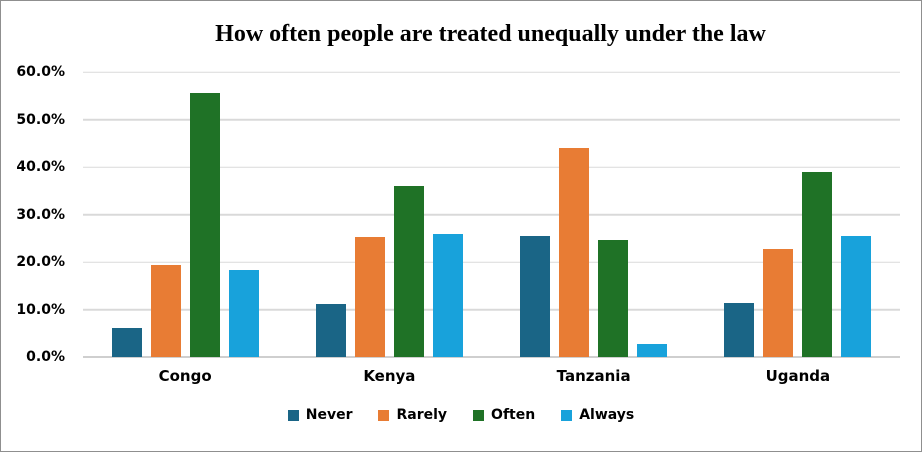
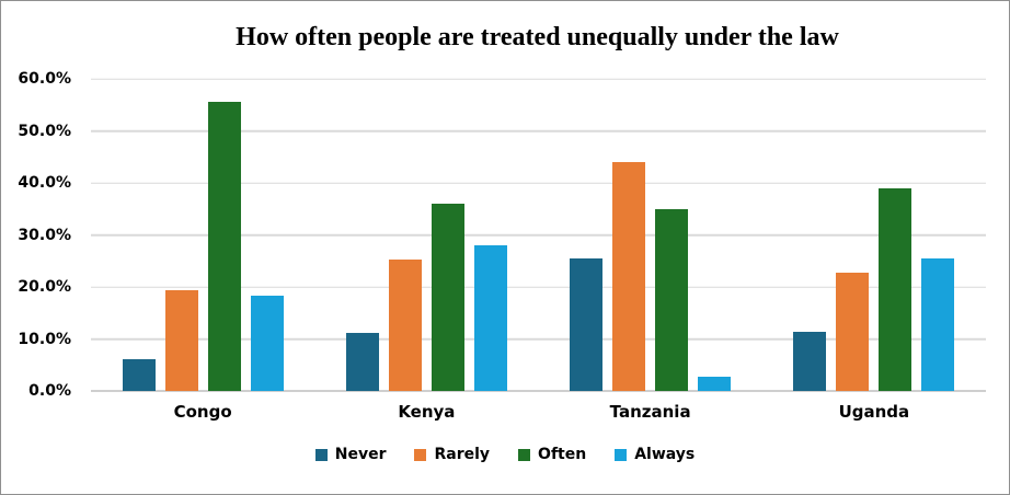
Always/Kenya: 26% -> 28%
Often/Tanzania: 25% -> 35%
